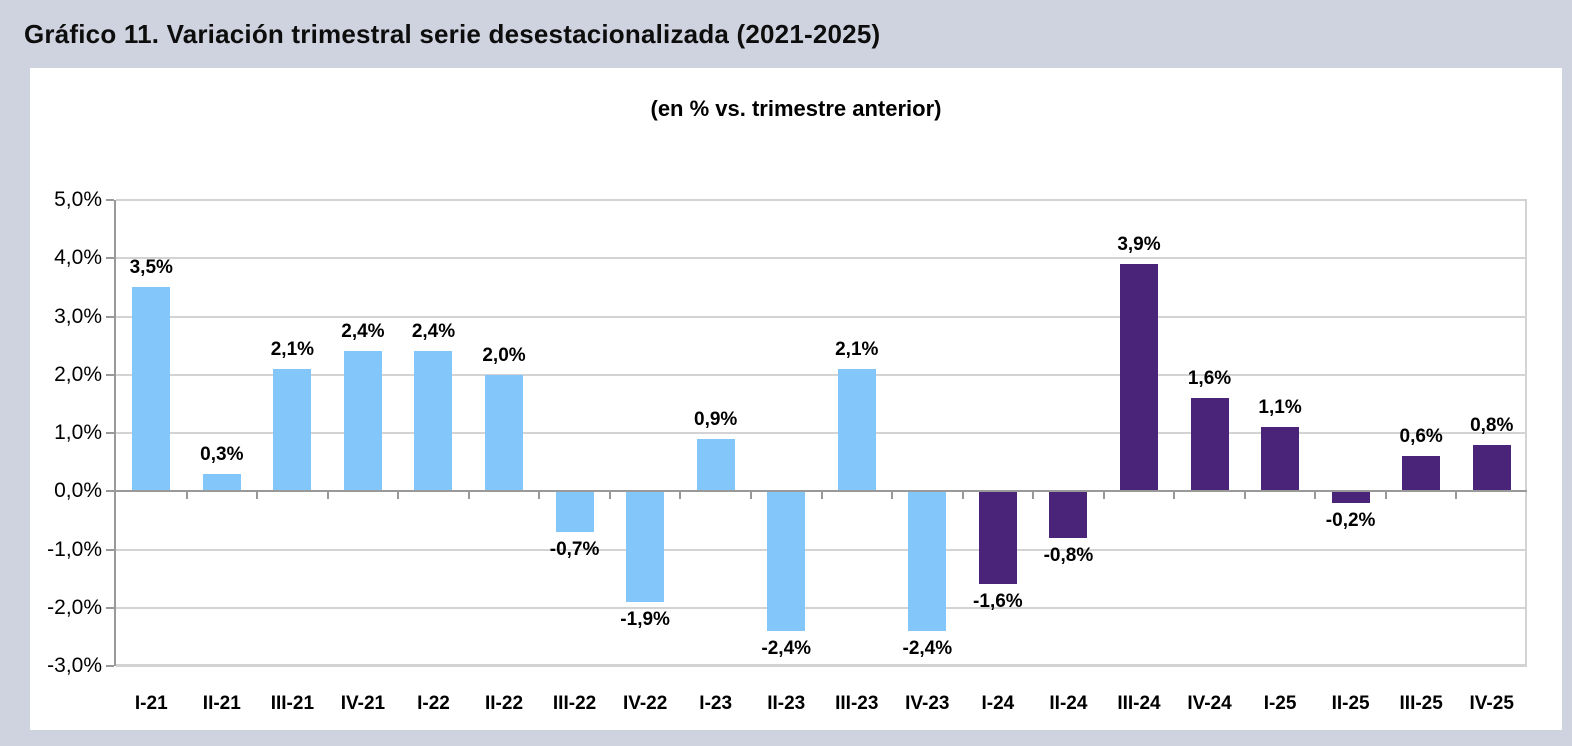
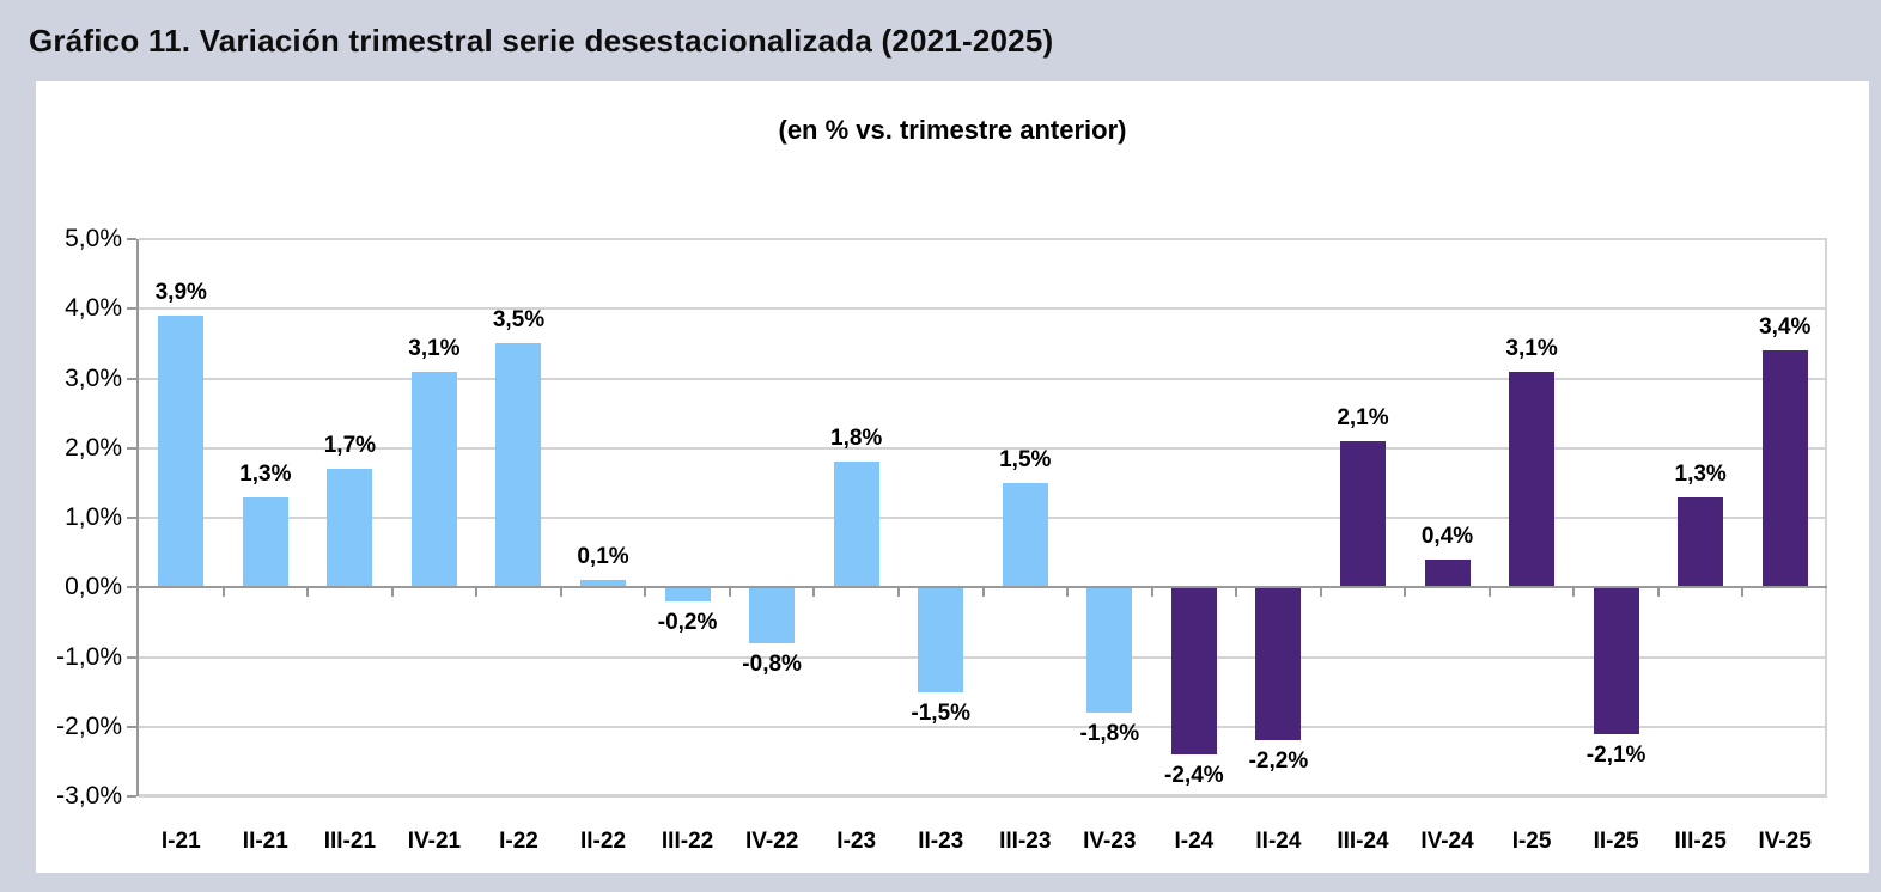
I-21: 3,5% -> 3,9%
II-21: 0,3% -> 1,3%
III-21: 2,1% -> 1,7%
IV-21: 2,4% -> 3,1%
I-22: 2,4% -> 3,5%
II-22: 2,0% -> 0,1%
III-22: -0,7% -> -0,2%
IV-22: -1,9% -> -0,8%
I-23: 0,9% -> 1,8%
II-23: -2,4% -> -1,5%
III-23: 2,1% -> 1,5%
IV-23: -2,4% -> -1,8%
I-24: -1,6% -> -2,4%
II-24: -0,8% -> -2,2%
III-24: 3,9% -> 2,1%
IV-24: 1,6% -> 0,4%
I-25: 1,1% -> 3,1%
II-25: -0,2% -> -2,1%
III-25: 0,6% -> 1,3%
IV-25: 0,8% -> 3,4%
